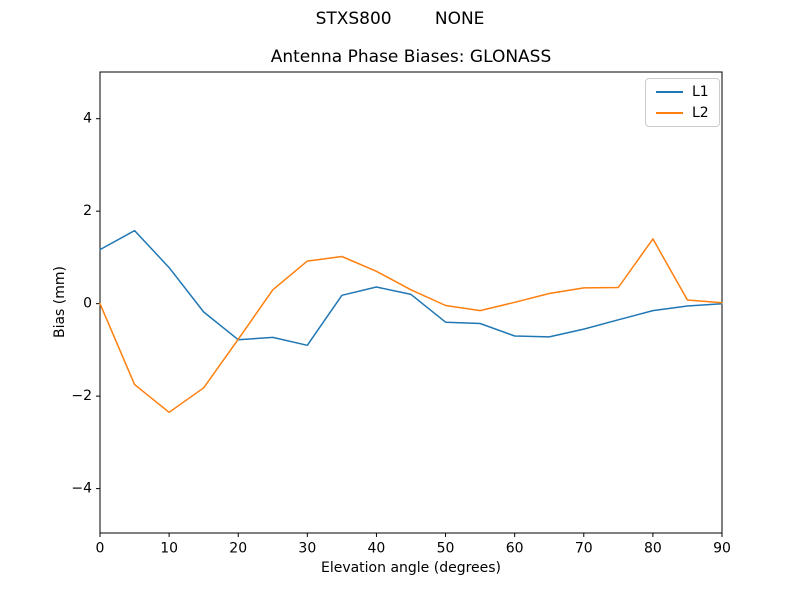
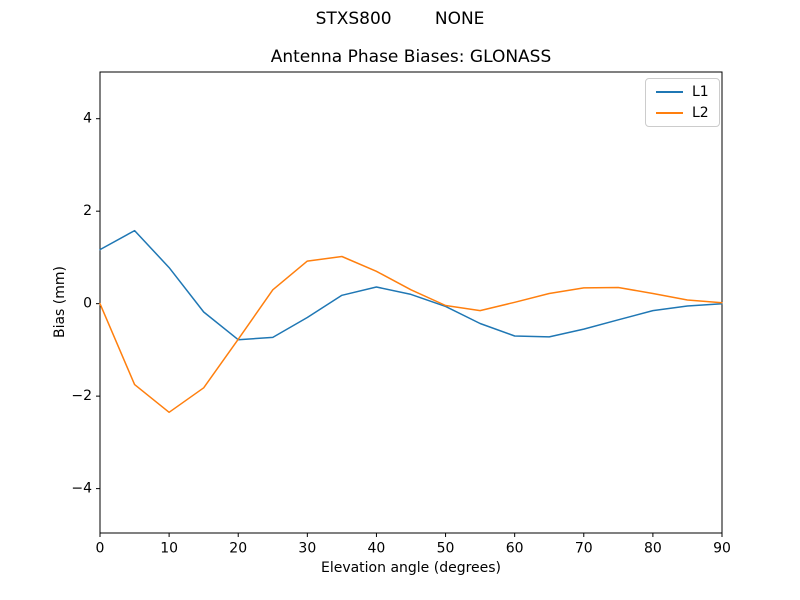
L1/30: -0.9 -> -0.3
L1/50: -0.4 -> -0.1
L2/80: 1.4 -> 0.2
